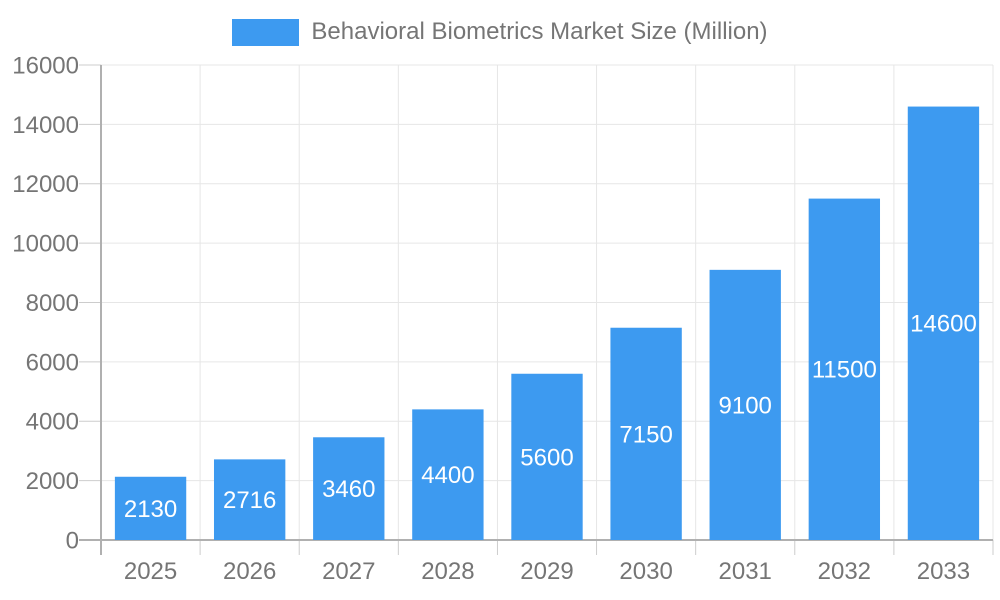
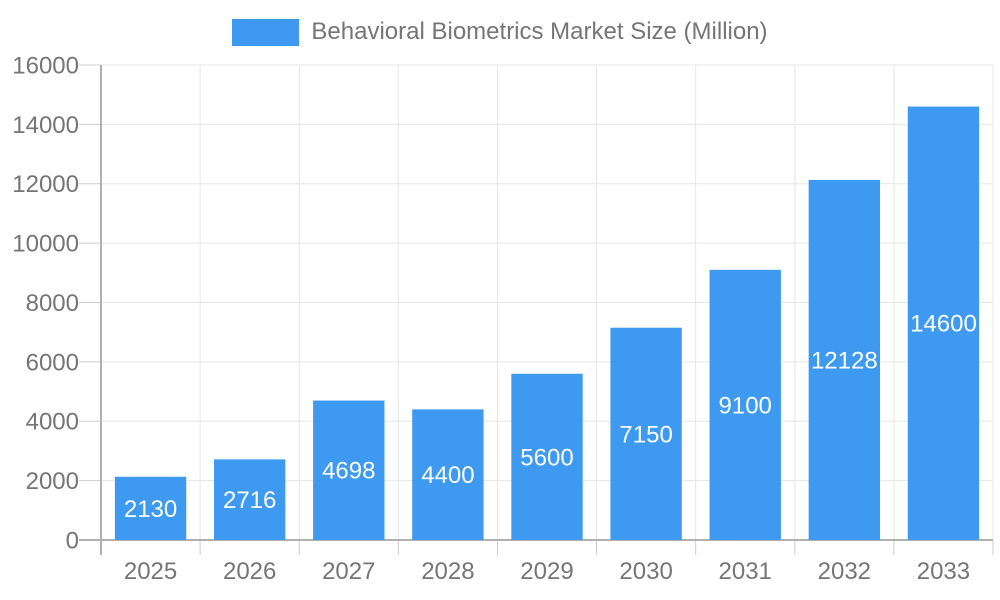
2027: 3460 -> 4698
2032: 11500 -> 12128
